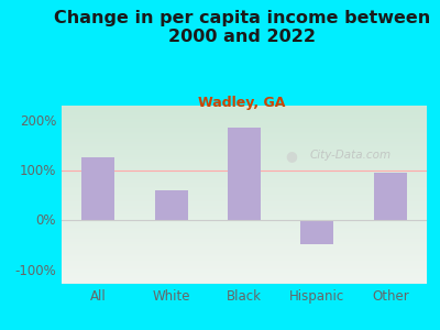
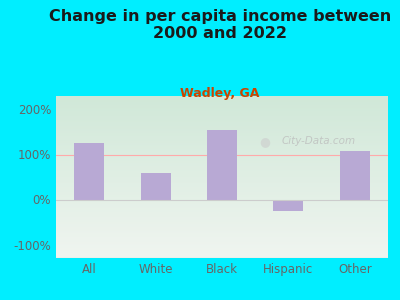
Black: 185% -> 155%
Hispanic: -50% -> -25%
Other: 95% -> 107%
